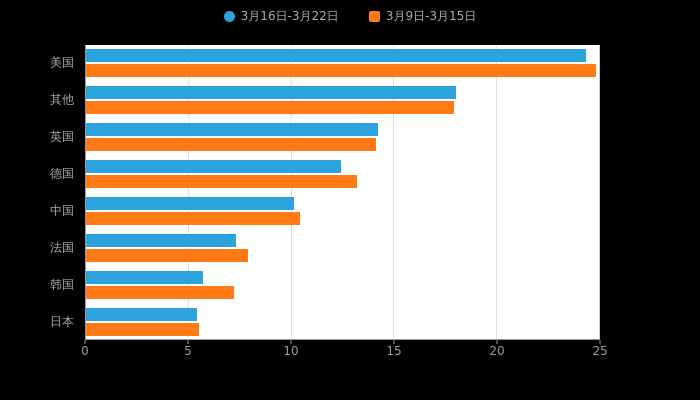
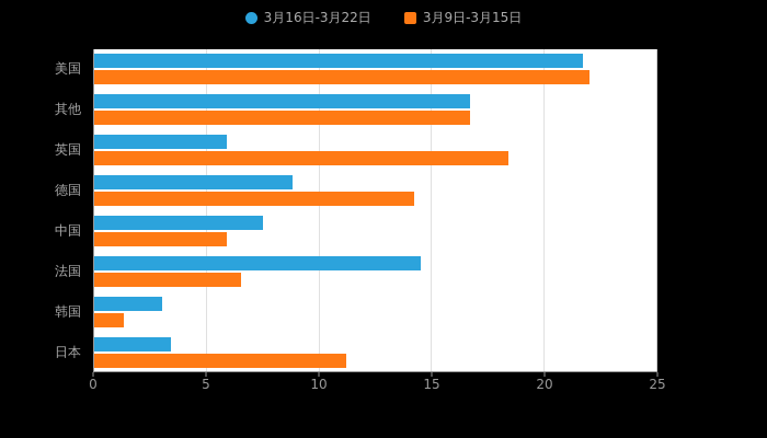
3月16日-3月22日/美国: 24.3 -> 21.7
3月9日-3月15日/美国: 24.8 -> 22.0
3月16日-3月22日/其他: 18.0 -> 16.7
3月9日-3月15日/其他: 17.9 -> 16.7
3月16日-3月22日/英国: 14.2 -> 5.9
3月9日-3月15日/英国: 14.1 -> 18.4
3月16日-3月22日/德国: 12.4 -> 8.8
3月9日-3月15日/德国: 13.2 -> 14.2
3月16日-3月22日/中国: 10.1 -> 7.5
3月9日-3月15日/中国: 10.4 -> 5.9
3月16日-3月22日/法国: 7.3 -> 14.5
3月9日-3月15日/法国: 7.9 -> 6.5
3月16日-3月22日/韩国: 5.7 -> 3.0
3月9日-3月15日/韩国: 7.2 -> 1.3
3月16日-3月22日/日本: 5.4 -> 3.4
3月9日-3月15日/日本: 5.5 -> 11.2
